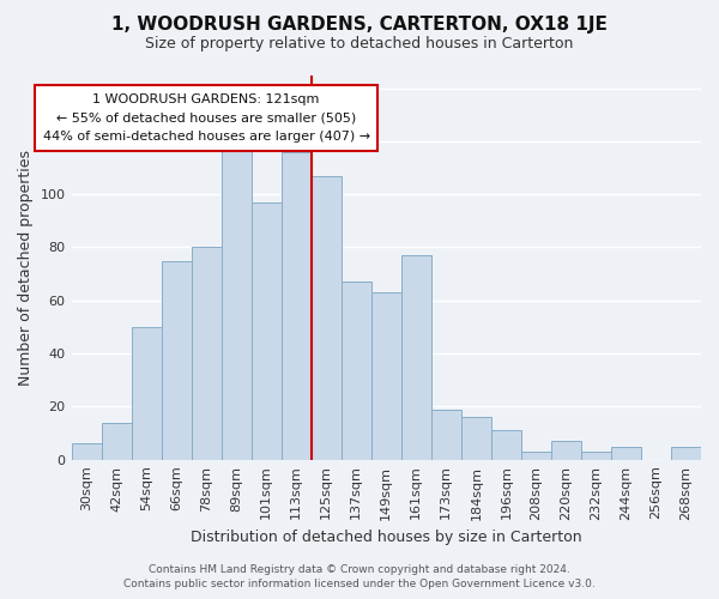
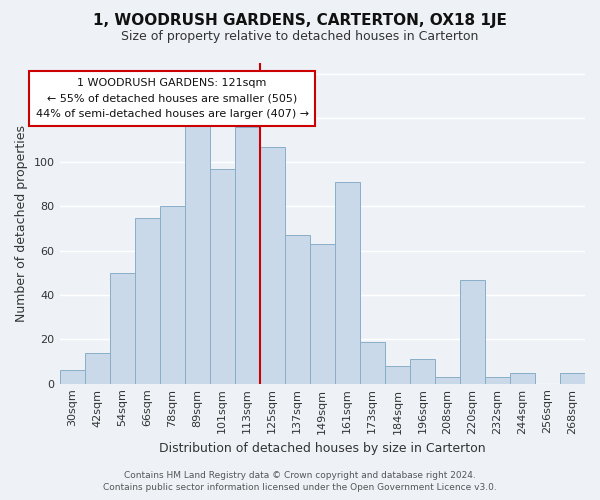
161sqm: 77 -> 91
184sqm: 16 -> 8
220sqm: 7 -> 47
